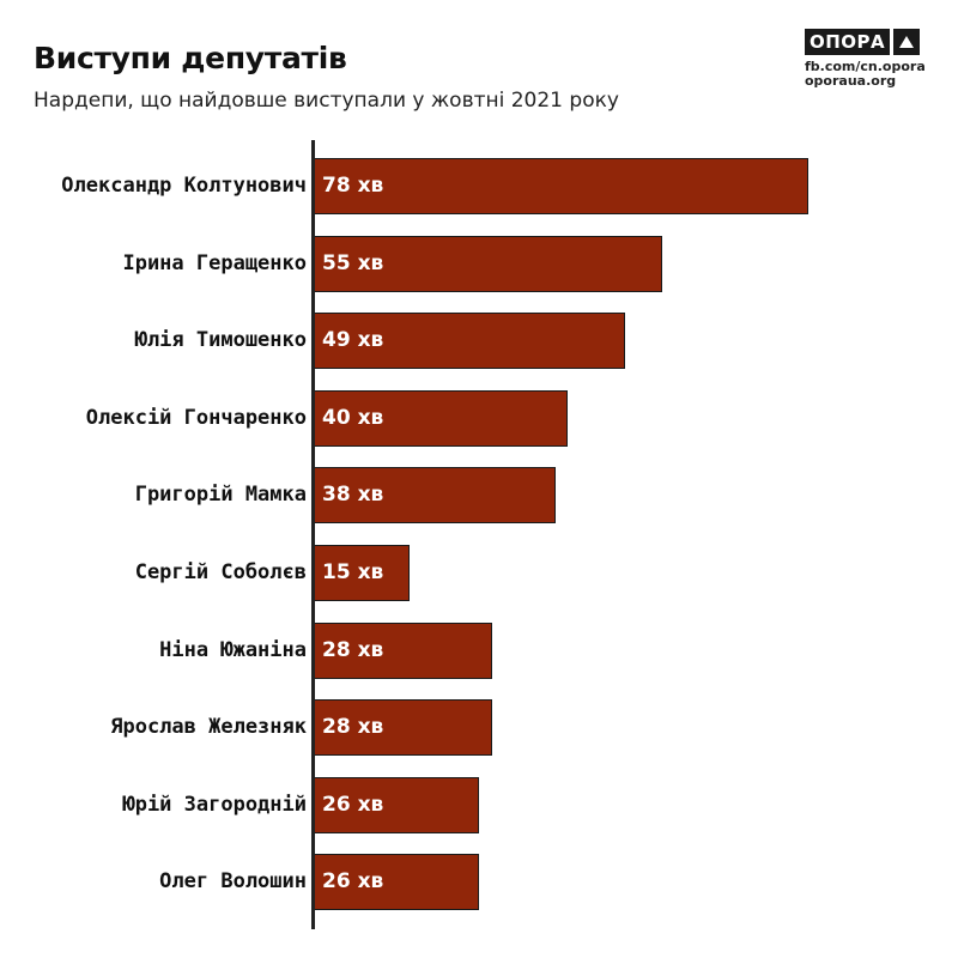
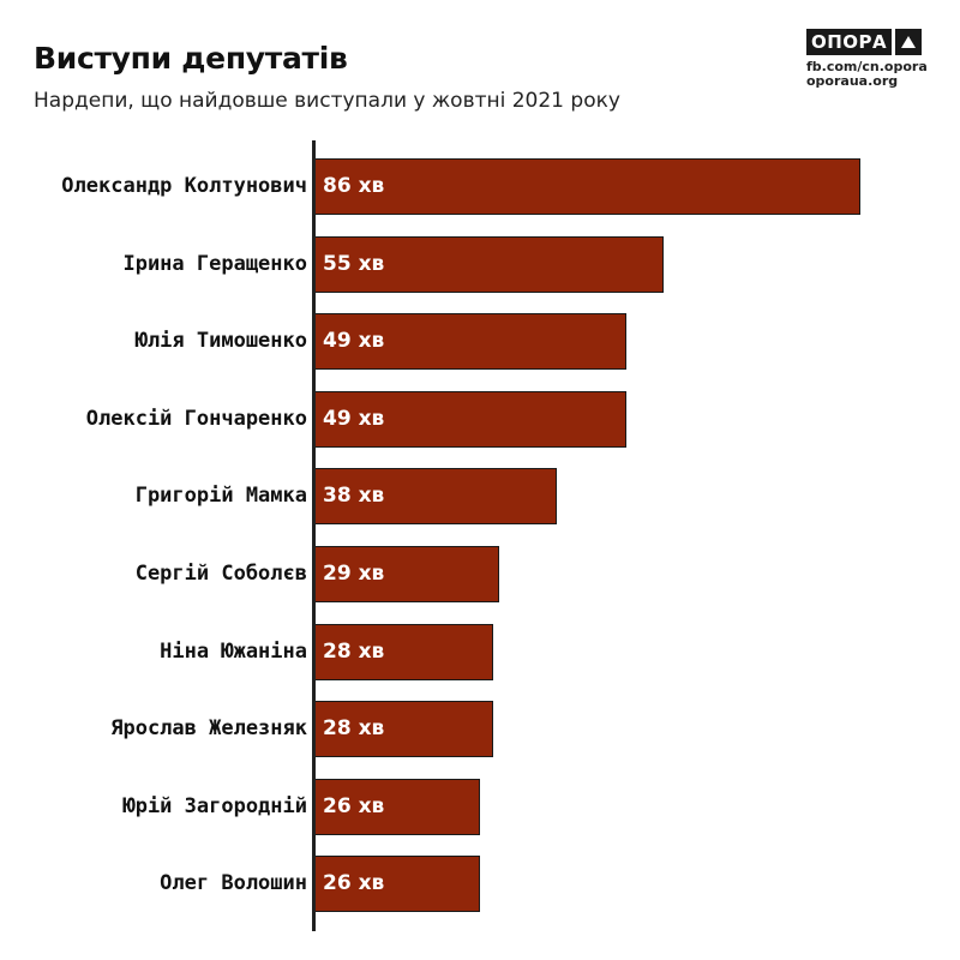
Олександр Колтунович: 78 -> 86
Олексій Гончаренко: 40 -> 49
Сергій Соболєв: 15 -> 29
